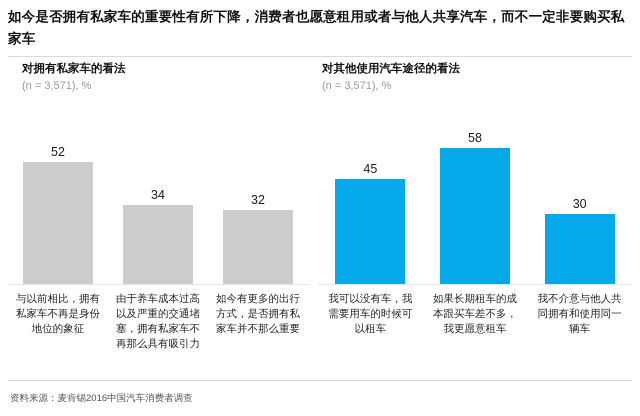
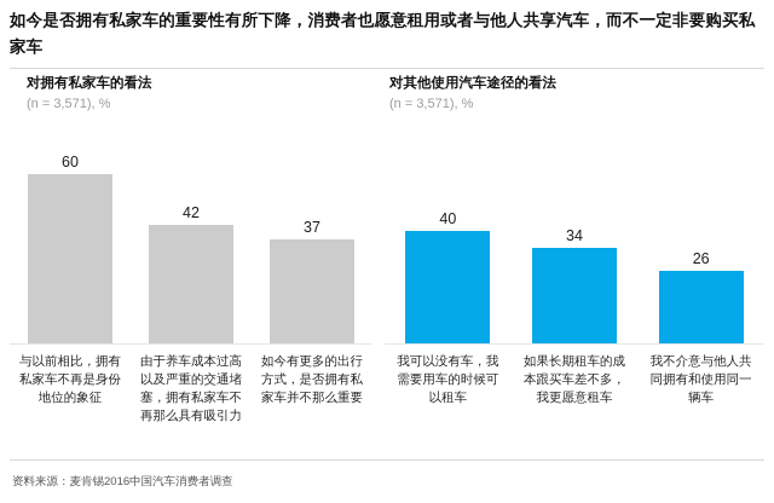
对拥有私家车的看法/与以前相比，拥有私家车不再是身份地位的象征: 52 -> 60
对拥有私家车的看法/由于养车成本过高以及严重的交通堵塞，拥有私家车不再那么具有吸引力: 34 -> 42
对拥有私家车的看法/如今有更多的出行方式，是否拥有私家车并不那么重要: 32 -> 37
对其他使用汽车途径的看法/我可以没有车，我需要用车的时候可以租车: 45 -> 40
对其他使用汽车途径的看法/如果长期租车的成本跟买车差不多，我更愿意租车: 58 -> 34
对其他使用汽车途径的看法/我不介意与他人共同拥有和使用同一辆车: 30 -> 26
